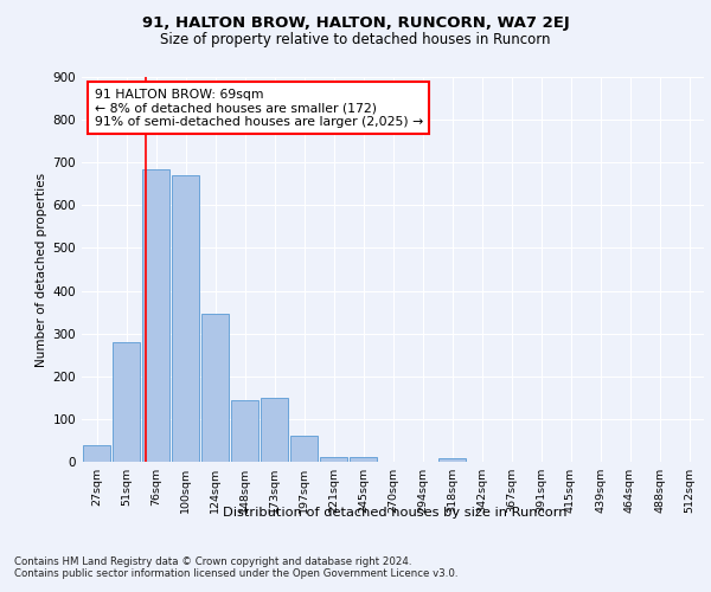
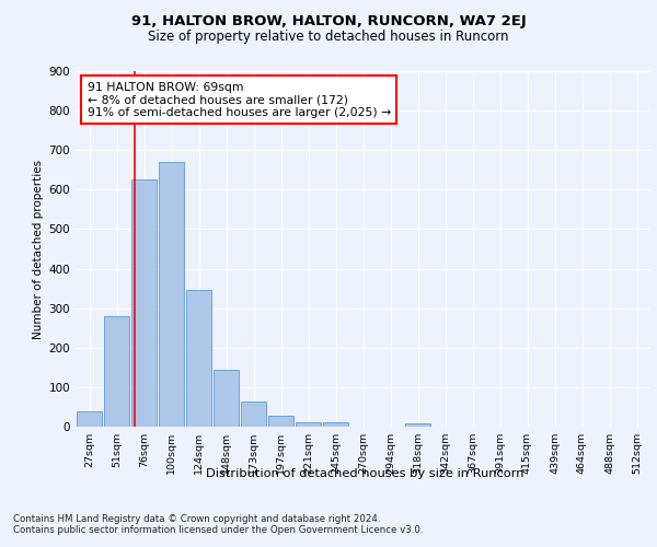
76sqm: 685 -> 625
173sqm: 150 -> 65
197sqm: 60 -> 27
